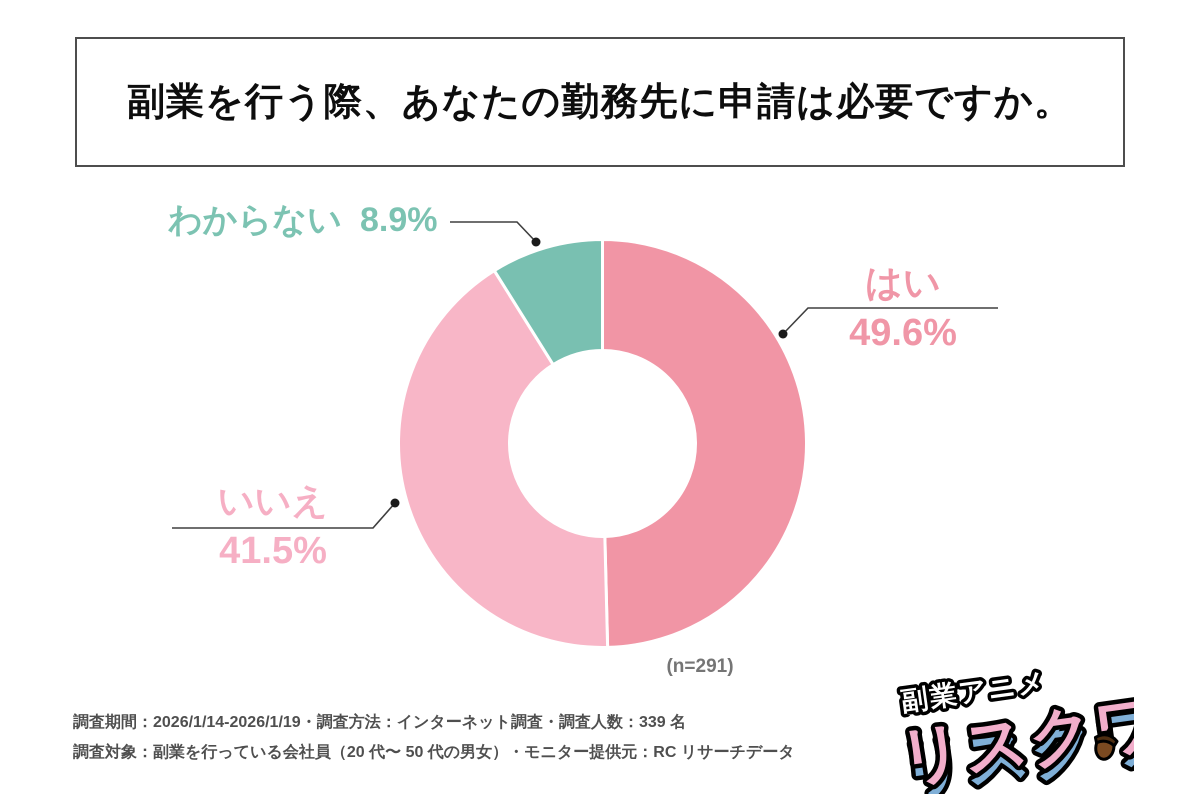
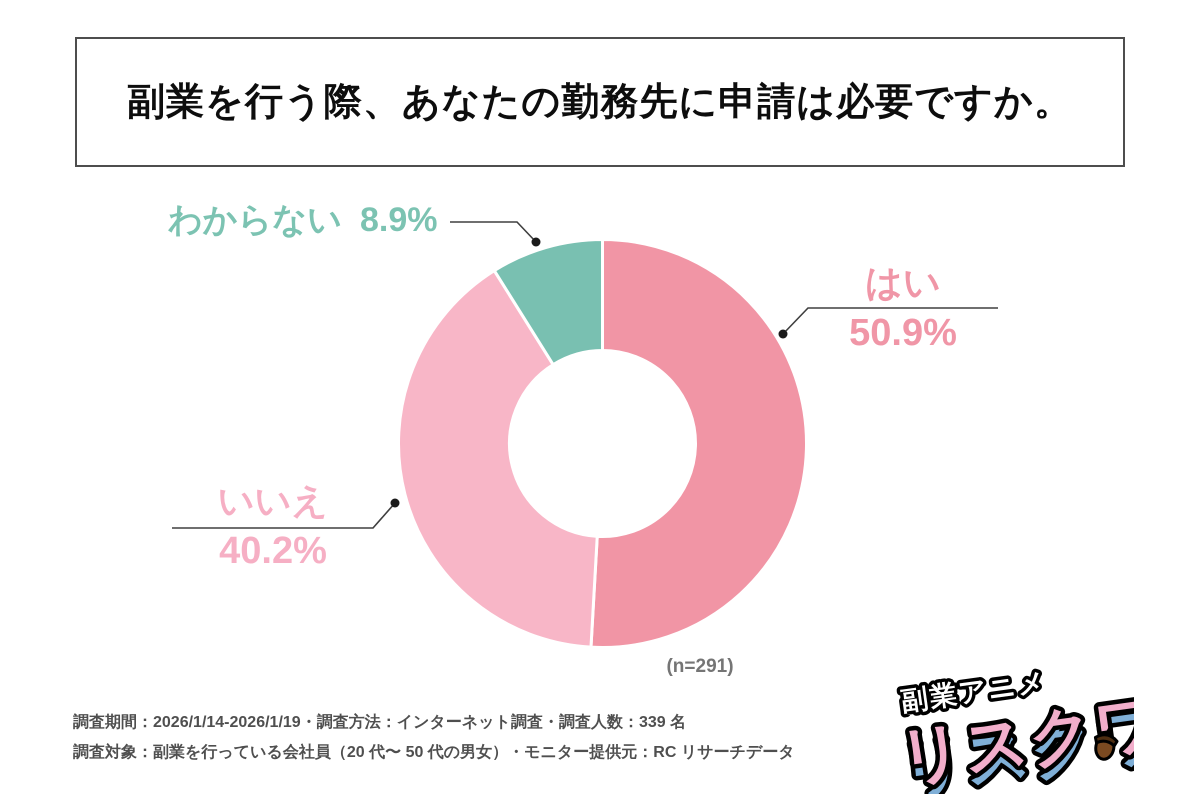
はい: 49.6% -> 50.9%
いいえ: 41.5% -> 40.2%
